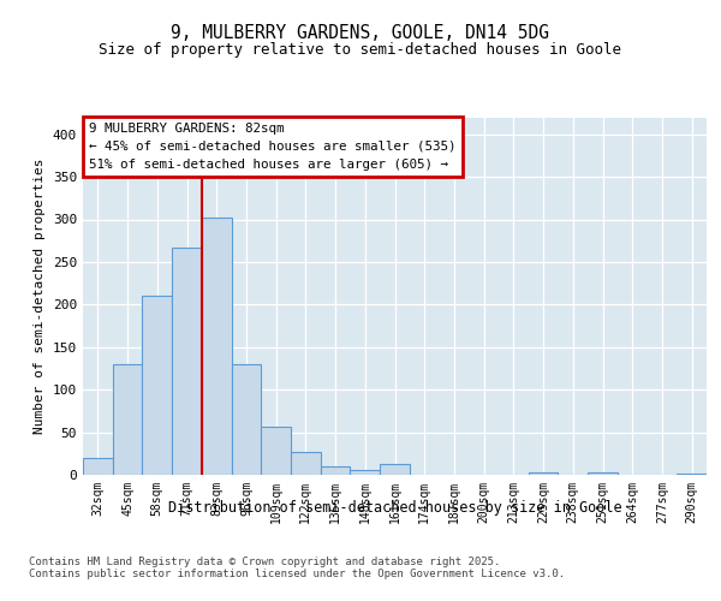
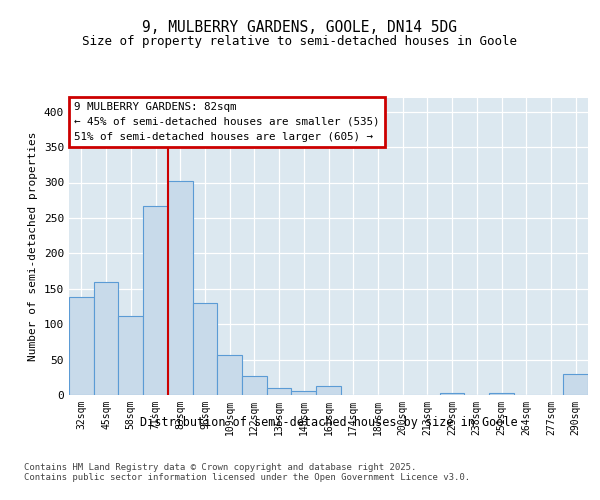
32sqm: 20 -> 138
45sqm: 130 -> 160
58sqm: 210 -> 112
290sqm: 1 -> 30
